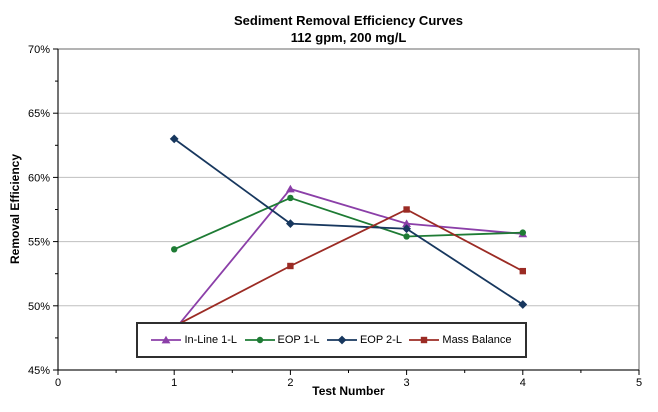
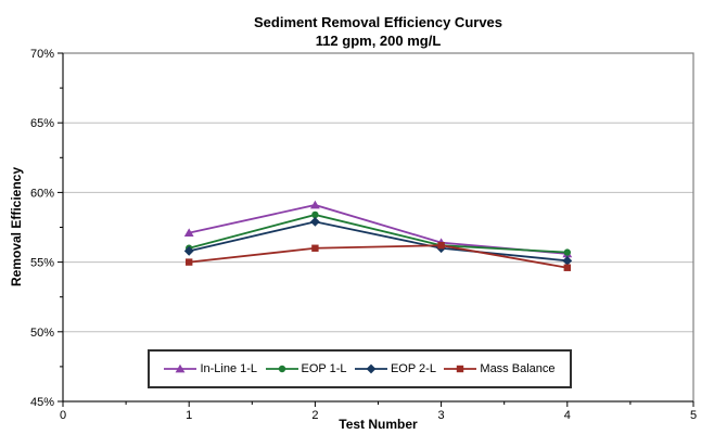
In-Line 1-L/1: 48.1% -> 57.1%
EOP 1-L/1: 54.4% -> 56.0%
EOP 2-L/1: 63.0% -> 55.8%
Mass Balance/1: 48.4% -> 55.0%
EOP 2-L/2: 56.4% -> 57.9%
Mass Balance/2: 53.1% -> 56.0%
EOP 1-L/3: 55.4% -> 56.2%
Mass Balance/3: 57.5% -> 56.2%
EOP 2-L/4: 50.1% -> 55.1%
Mass Balance/4: 52.7% -> 54.6%
